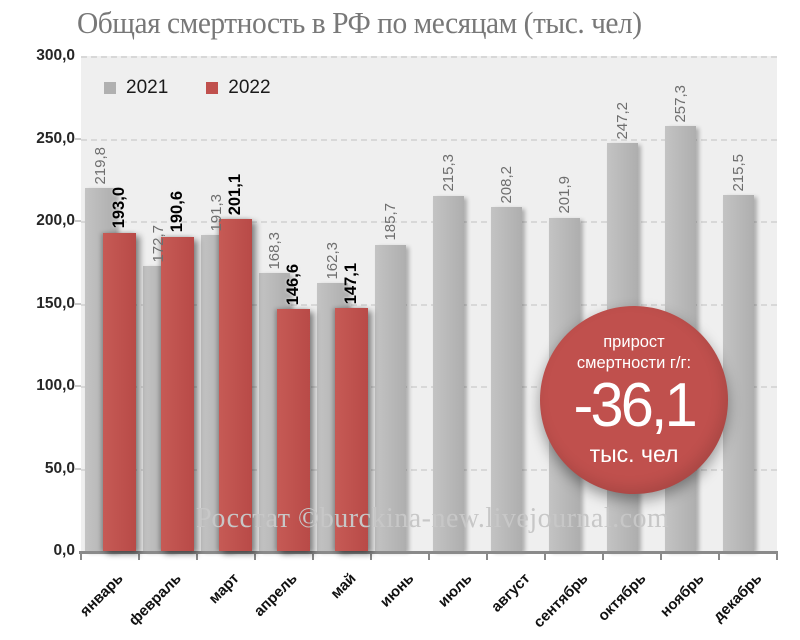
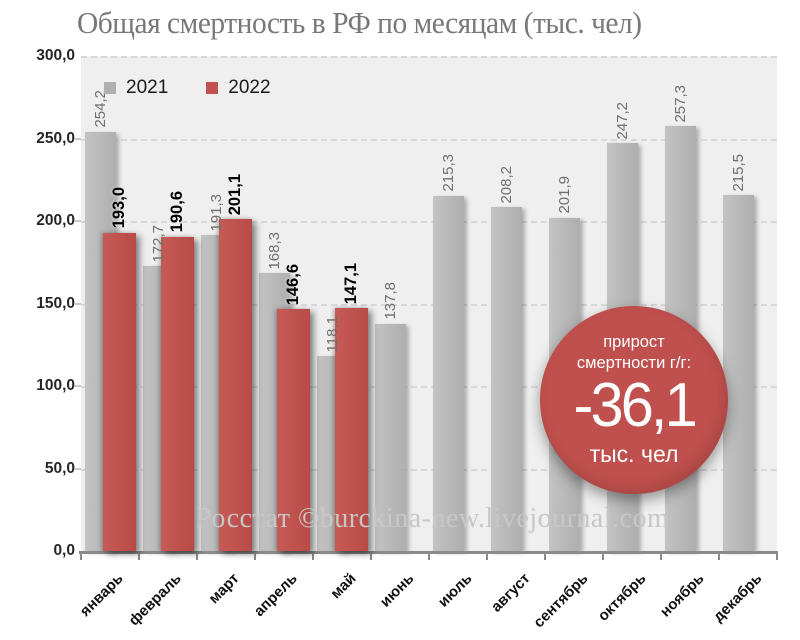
2021/январь: 219,8 -> 254,2
2021/май: 162,3 -> 118,1
2021/июнь: 185,7 -> 137,8
